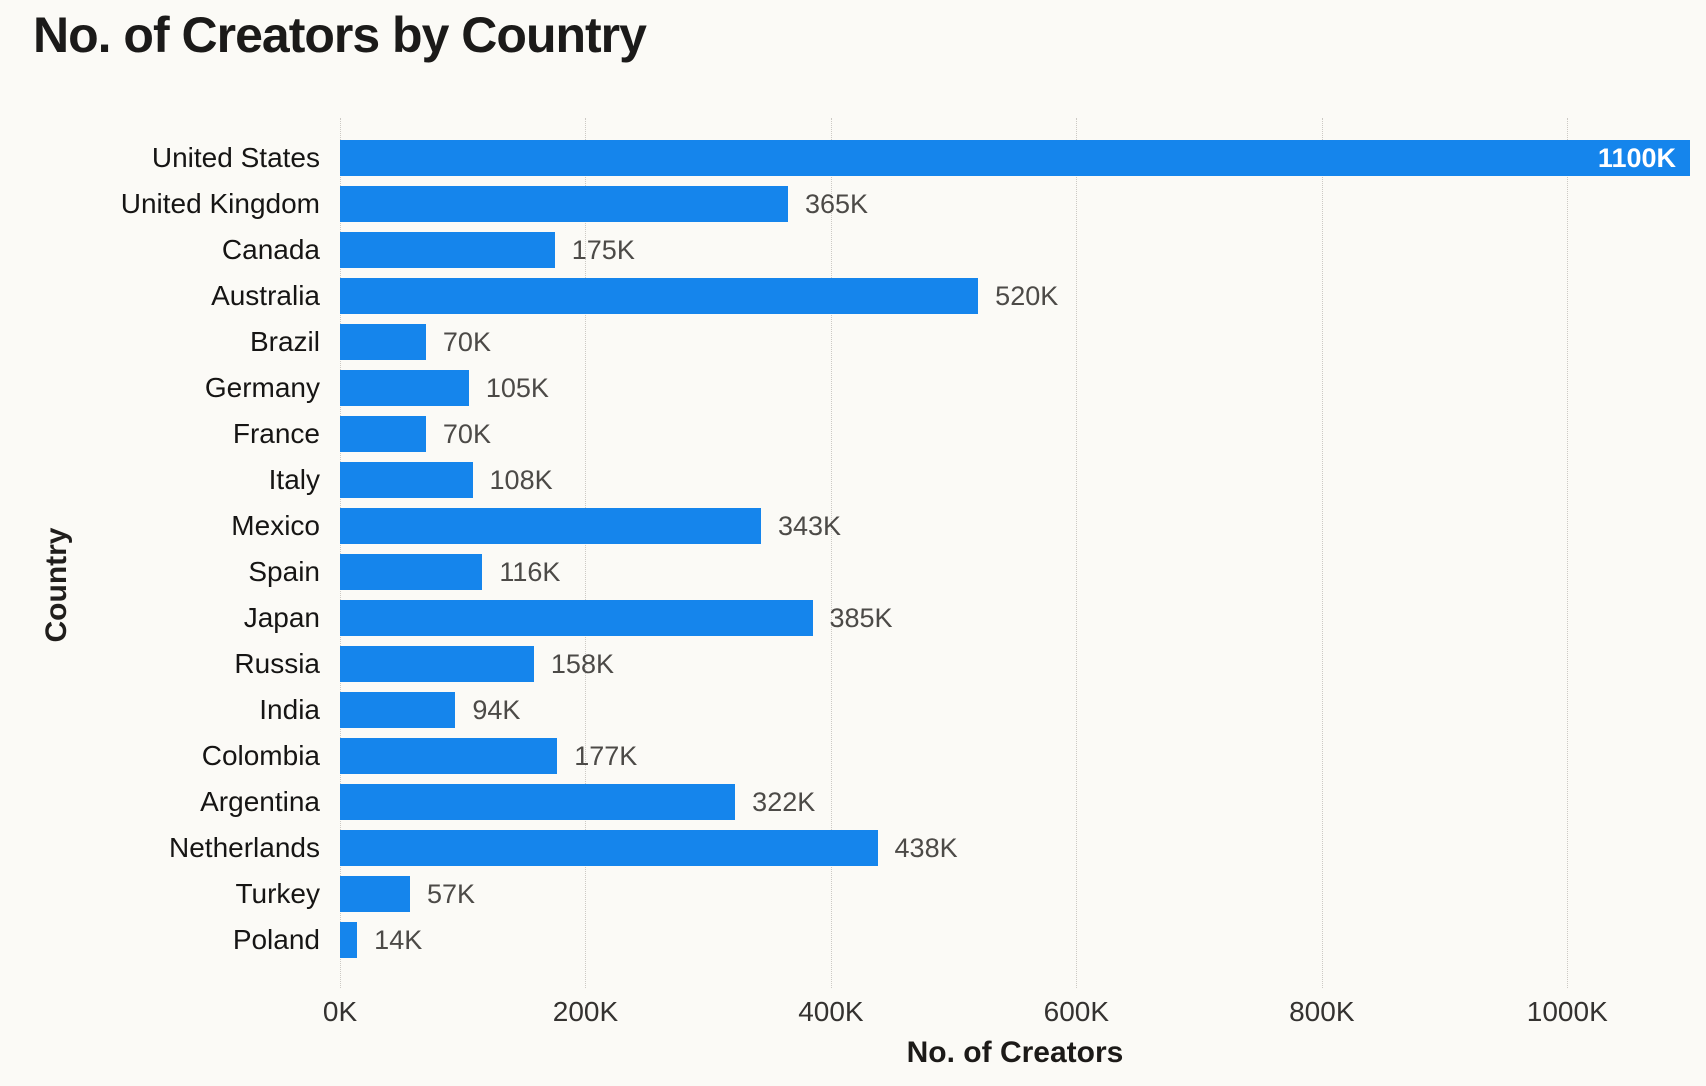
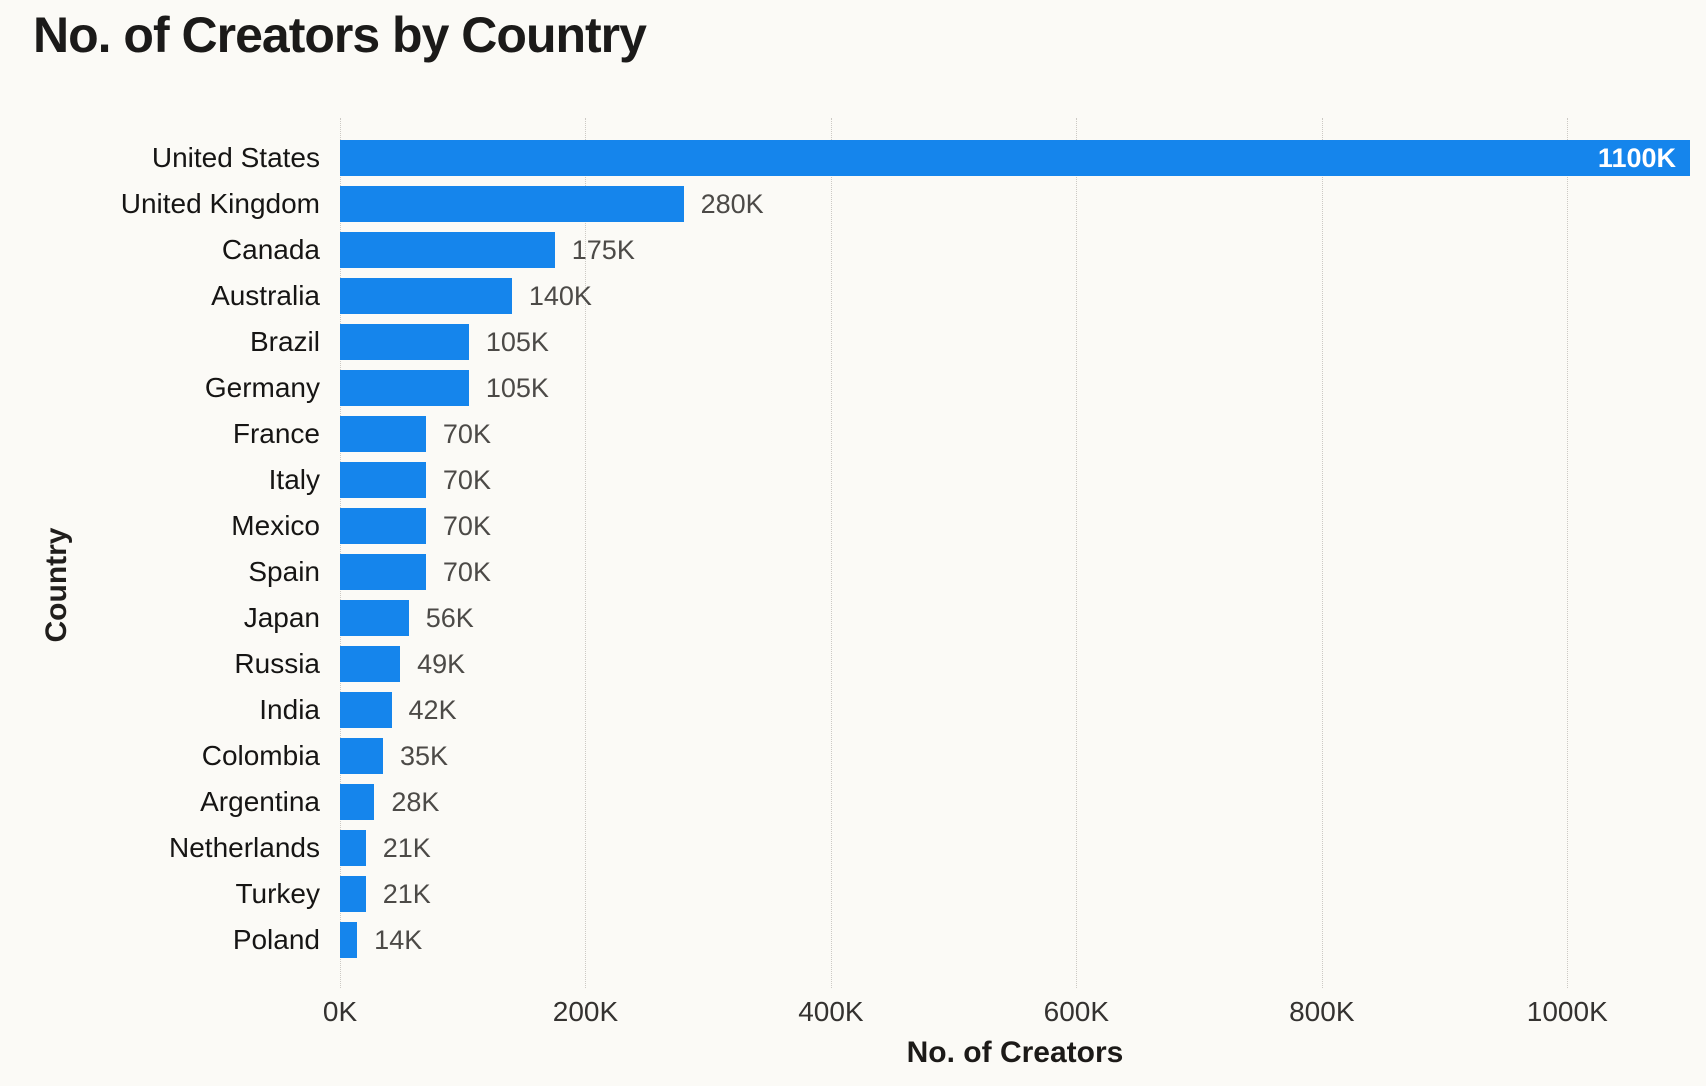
United Kingdom: 365K -> 280K
Australia: 520K -> 140K
Brazil: 70K -> 105K
Italy: 108K -> 70K
Mexico: 343K -> 70K
Spain: 116K -> 70K
Japan: 385K -> 56K
Russia: 158K -> 49K
India: 94K -> 42K
Colombia: 177K -> 35K
Argentina: 322K -> 28K
Netherlands: 438K -> 21K
Turkey: 57K -> 21K
